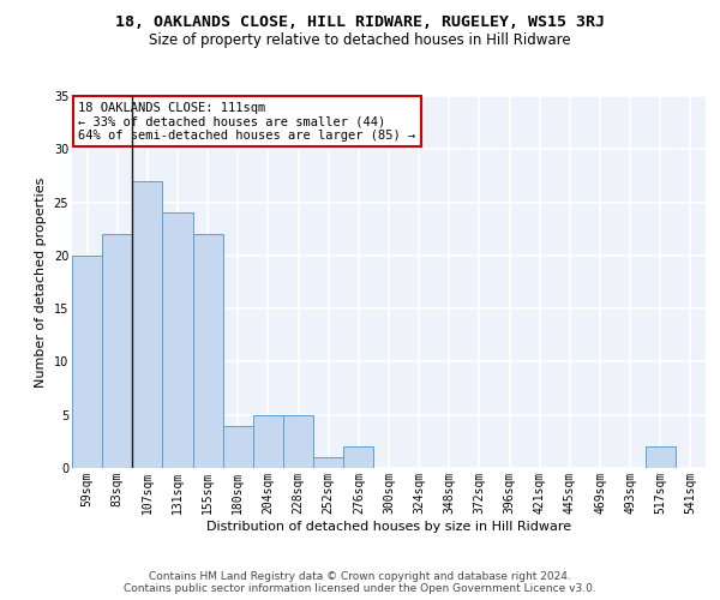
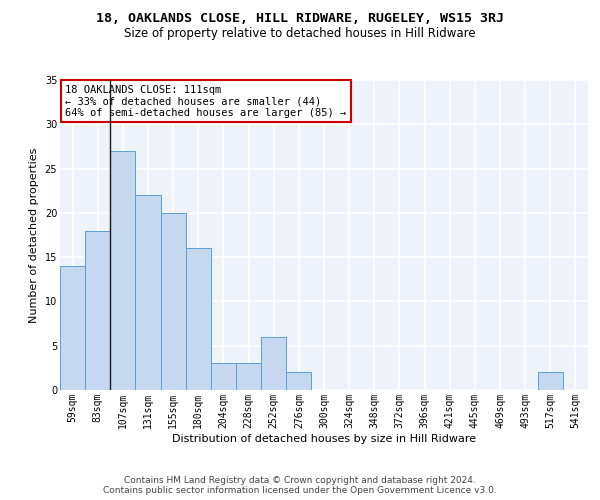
59sqm: 20 -> 14
83sqm: 22 -> 18
131sqm: 24 -> 22
155sqm: 22 -> 20
180sqm: 4 -> 16
204sqm: 5 -> 3
228sqm: 5 -> 3
252sqm: 1 -> 6
